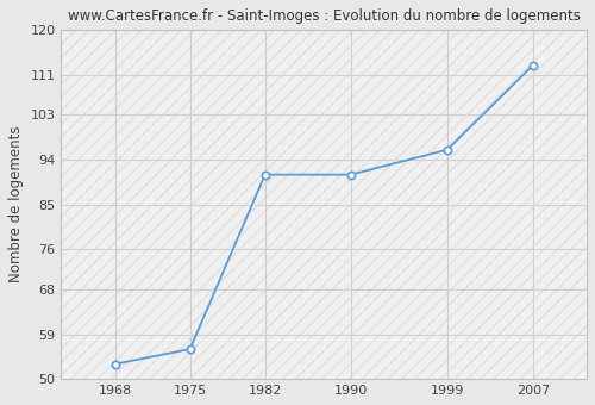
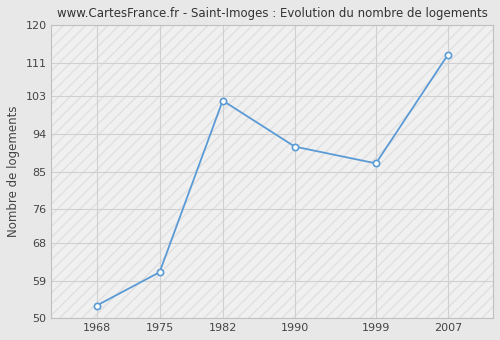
1975: 56 -> 61
1982: 91 -> 102
1999: 96 -> 87
